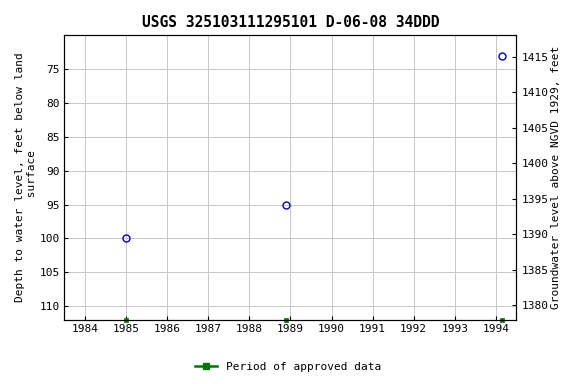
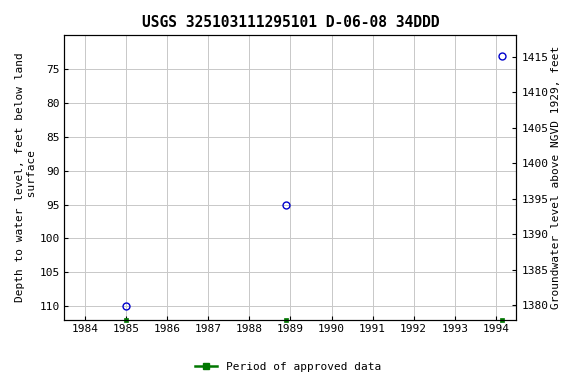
1985: 100 -> 110
